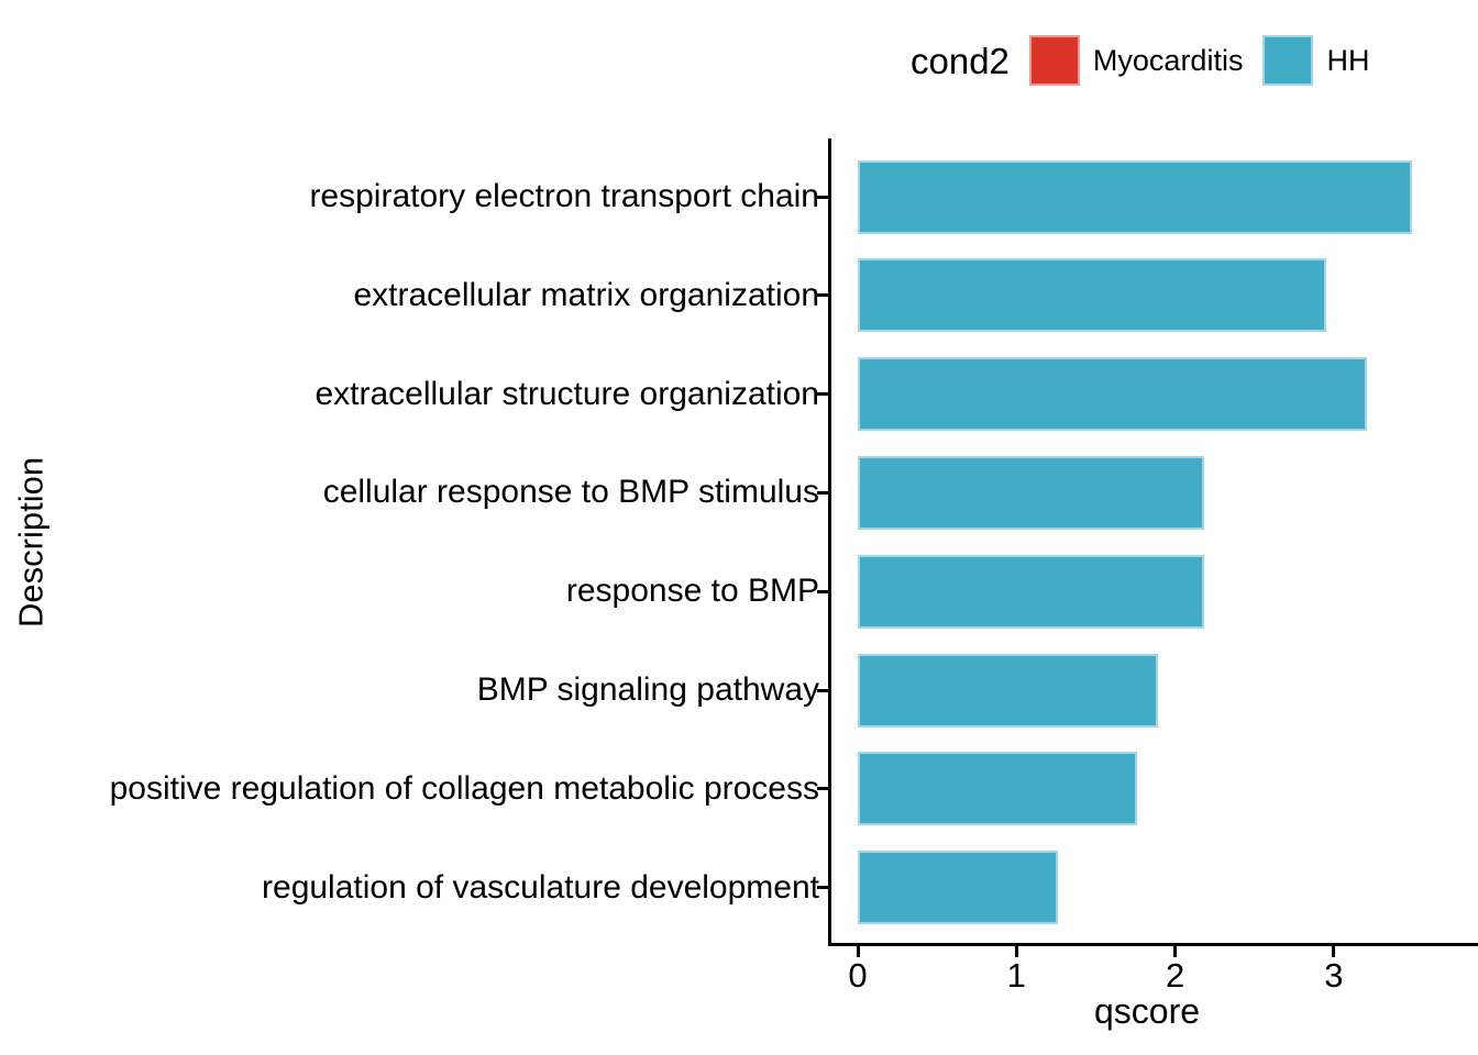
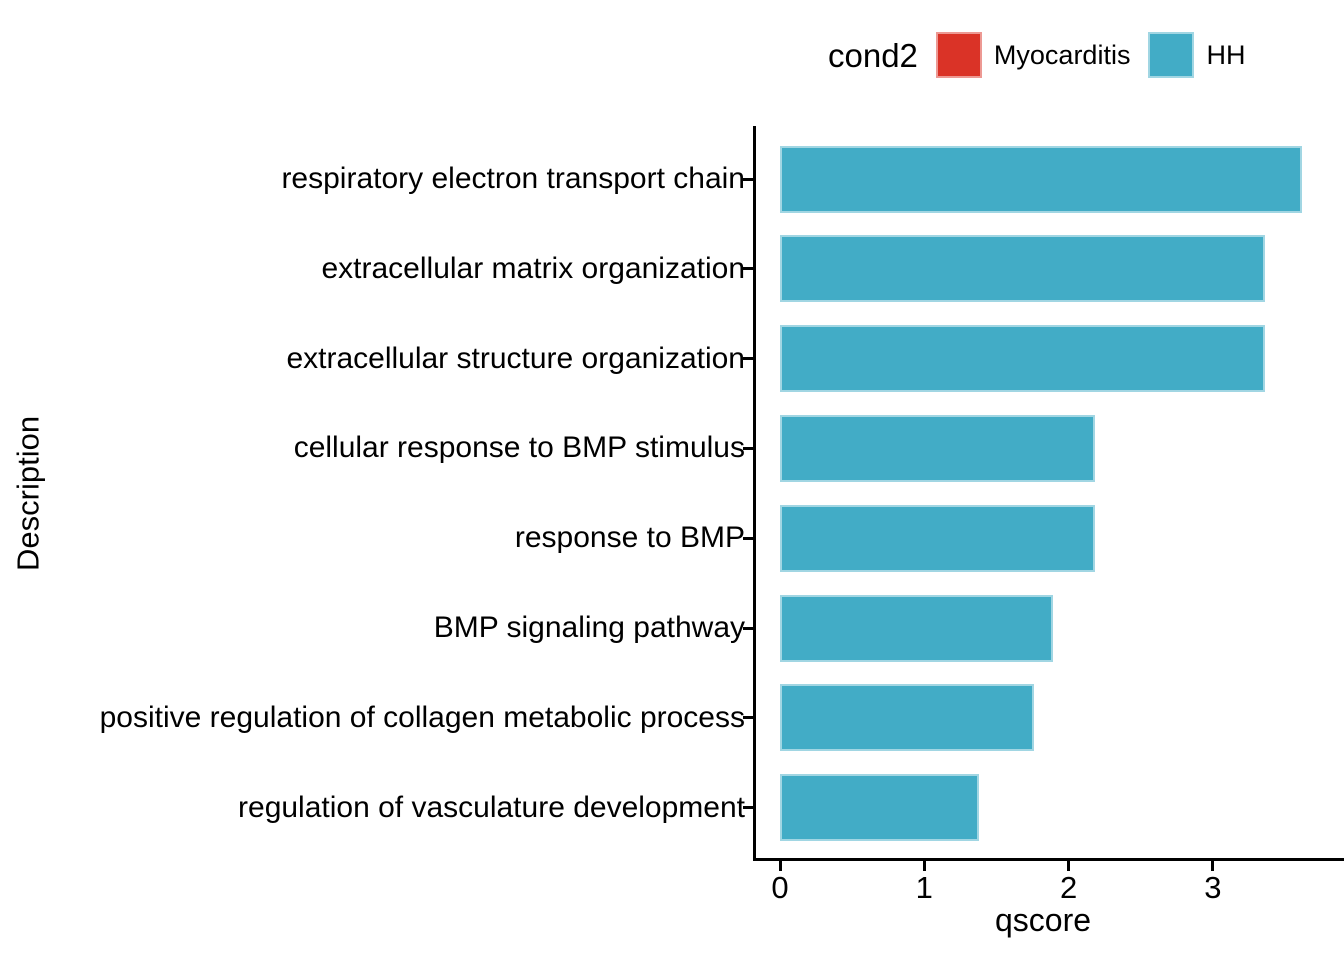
respiratory electron transport chain: 3.49 -> 3.62
extracellular matrix organization: 2.95 -> 3.36
extracellular structure organization: 3.21 -> 3.36
regulation of vasculature development: 1.26 -> 1.38
